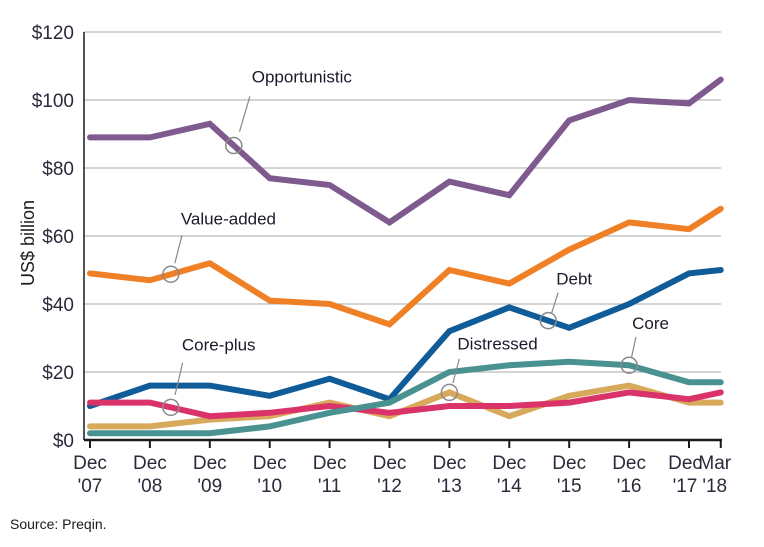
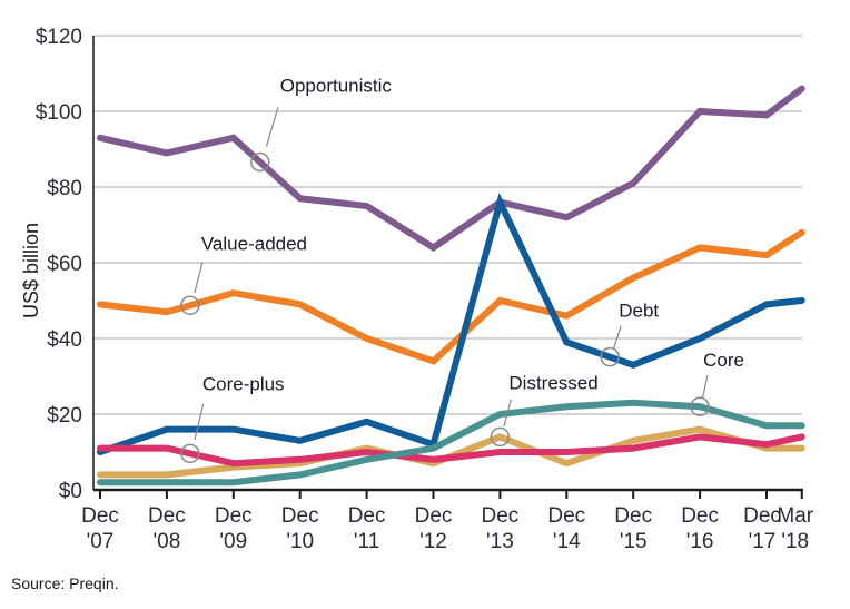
Opportunistic/Dec '07: $89 -> $93
Value-added/Dec '10: $41 -> $49
Debt/Dec '13: $32 -> $76
Opportunistic/Dec '15: $94 -> $81
